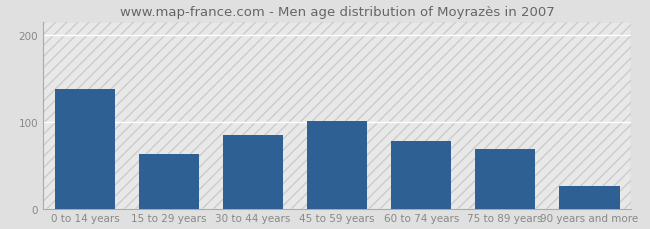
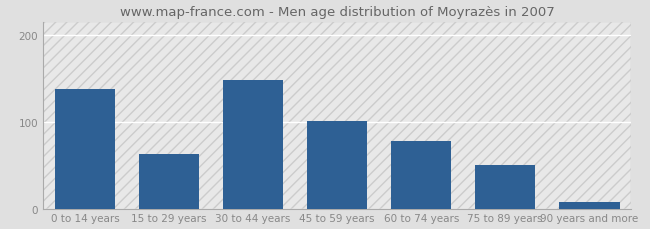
30 to 44 years: 84 -> 148
75 to 89 years: 68 -> 50
90 years and more: 26 -> 7
